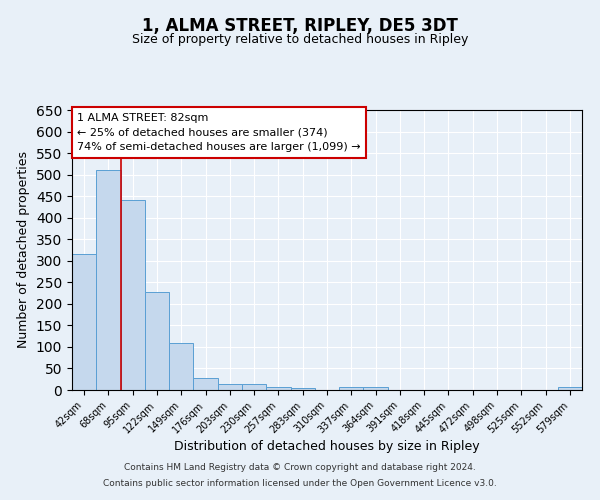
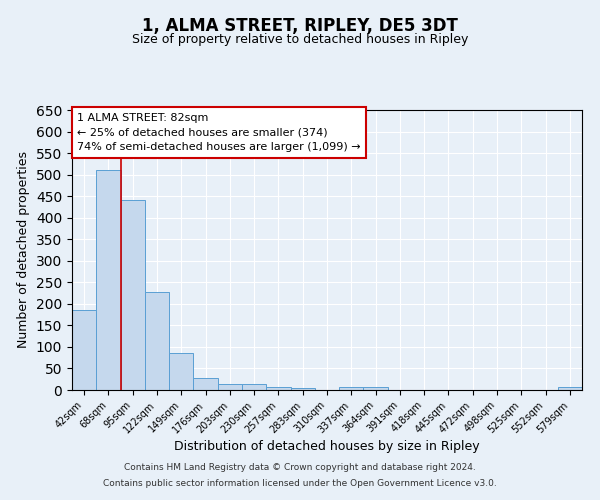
42sqm: 315 -> 185
149sqm: 110 -> 85
